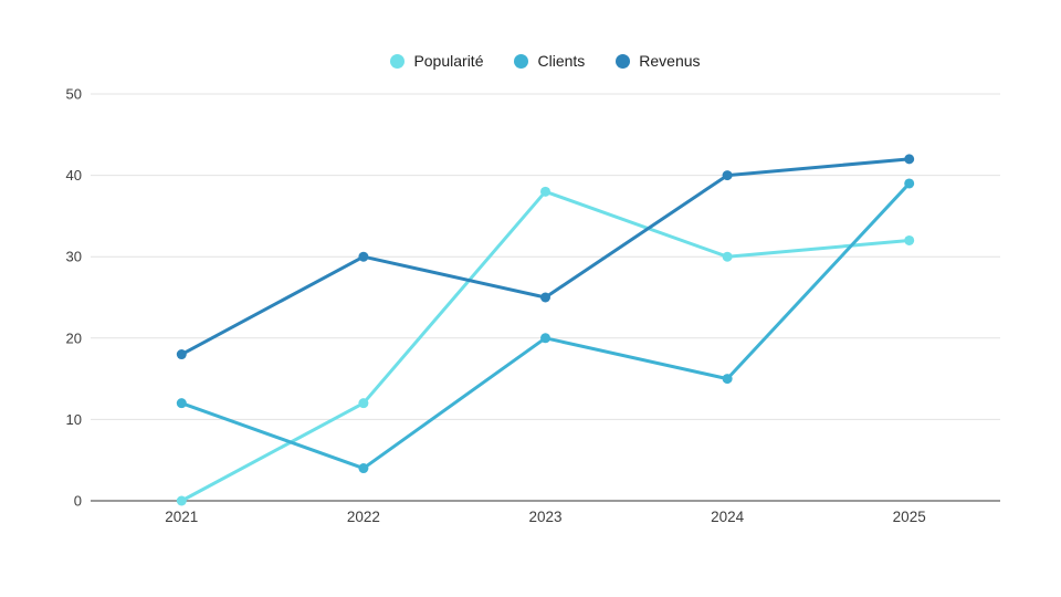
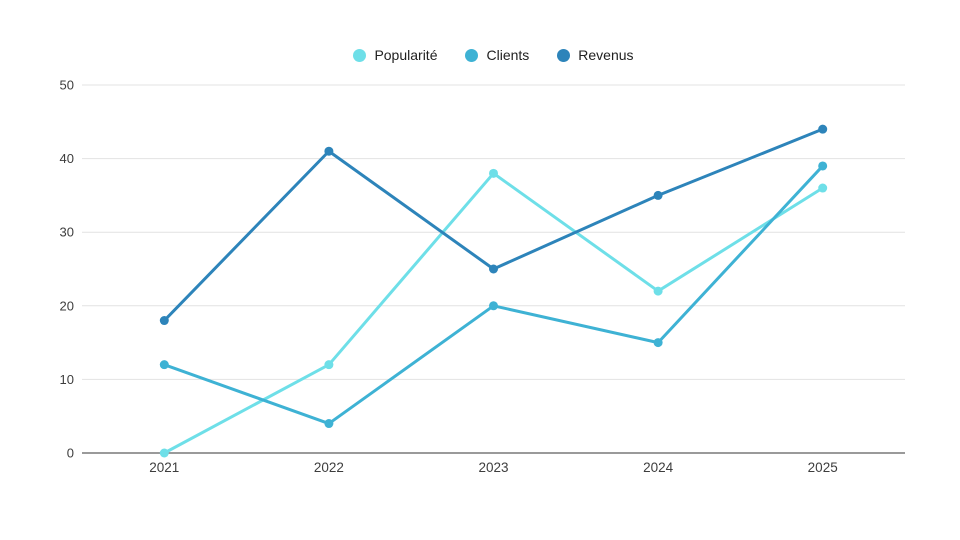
Revenus/2022: 30 -> 41
Popularité/2024: 30 -> 22
Revenus/2024: 40 -> 35
Popularité/2025: 32 -> 36
Revenus/2025: 42 -> 44
